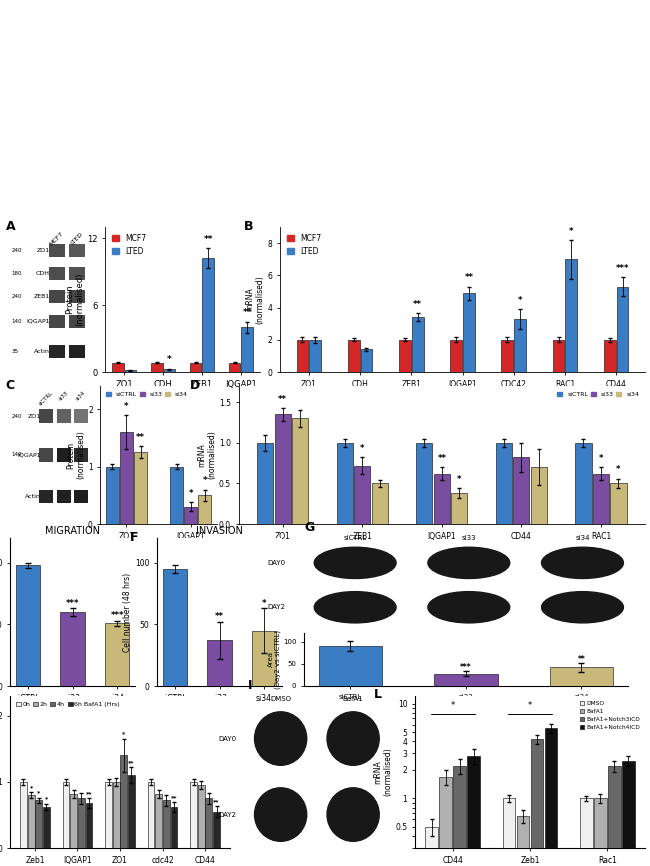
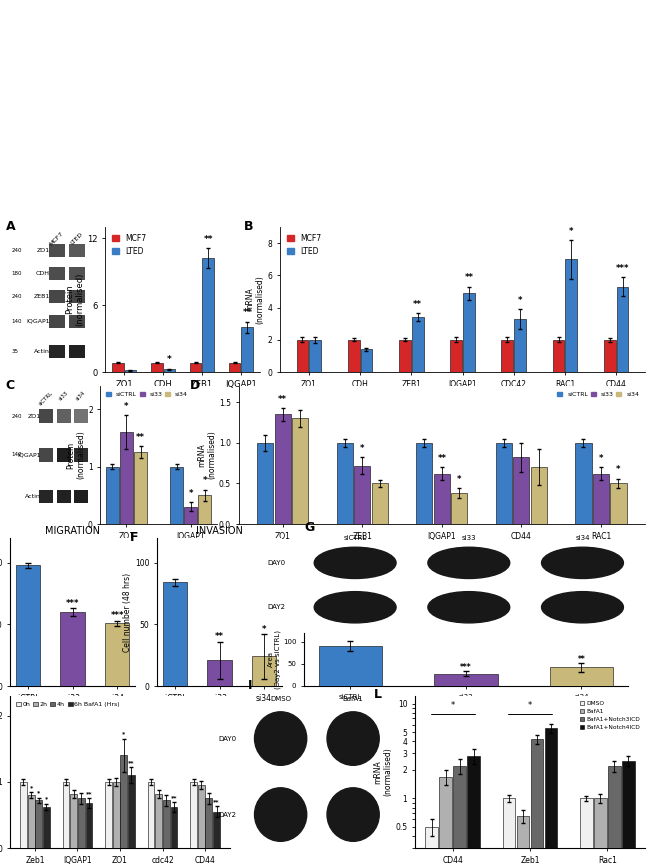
INVASION/siCTRL: 95 -> 84
INVASION/si33: 37 -> 21
INVASION/si34: 45 -> 24
